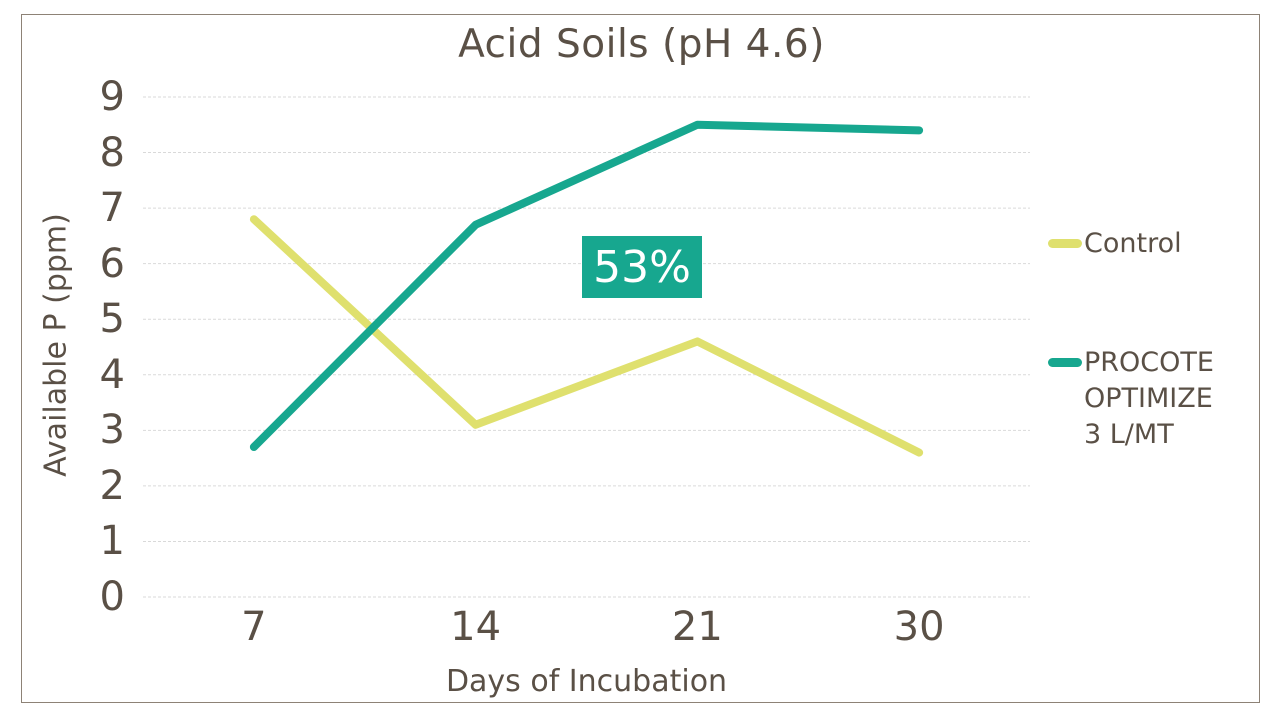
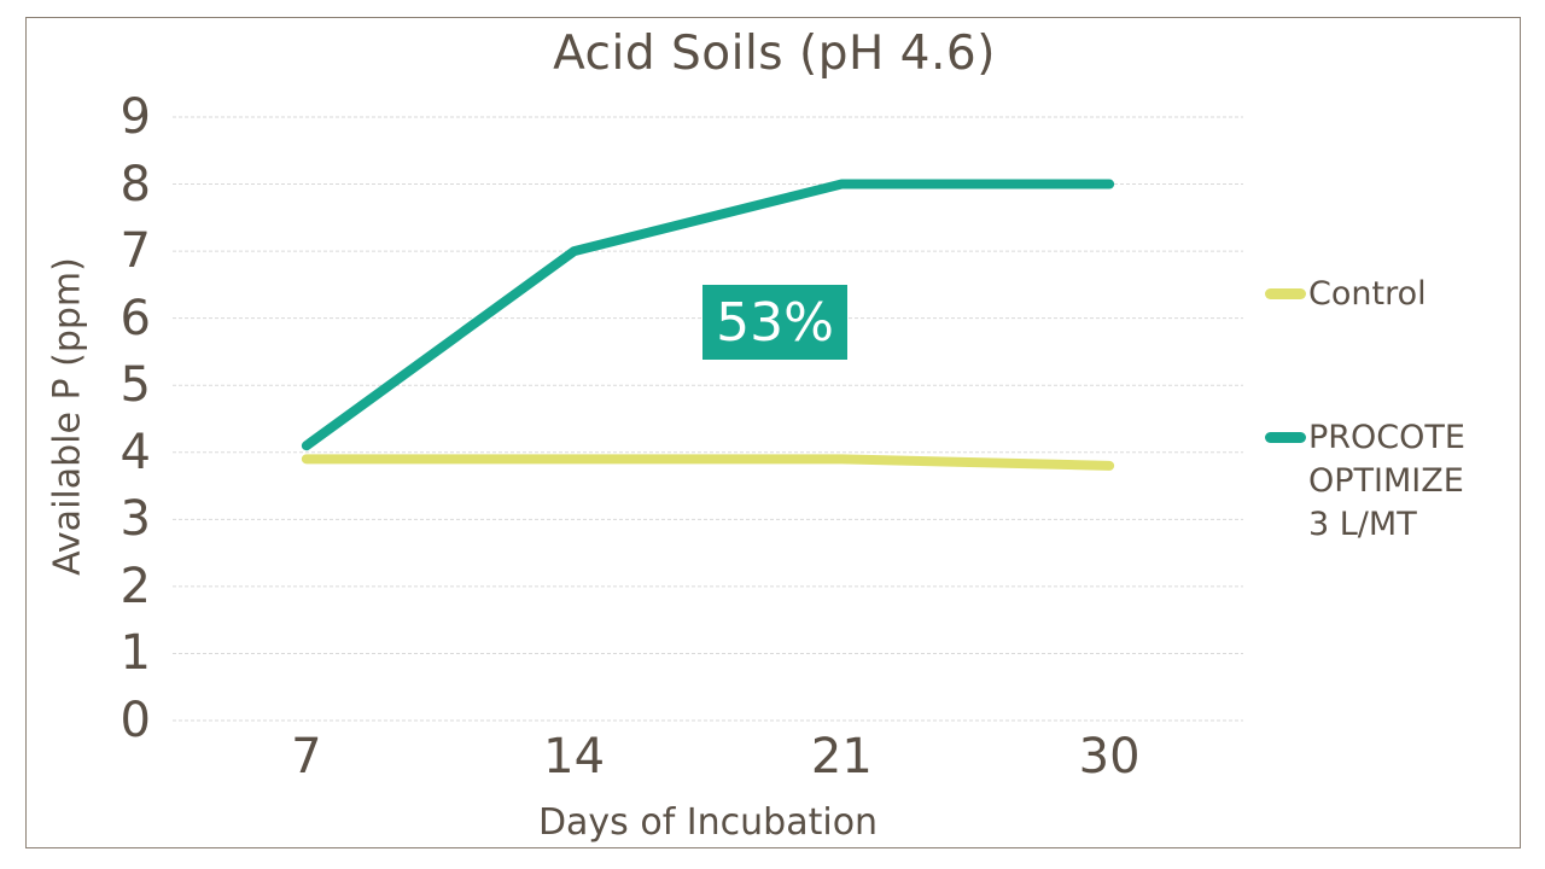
Control/7: 6.8 -> 3.9
PROCOTE OPTIMIZE 3 L/MT/7: 2.7 -> 4.1
Control/14: 3.1 -> 3.9
PROCOTE OPTIMIZE 3 L/MT/14: 6.7 -> 7.0
Control/21: 4.6 -> 3.9
PROCOTE OPTIMIZE 3 L/MT/21: 8.5 -> 8.0
Control/30: 2.6 -> 3.8
PROCOTE OPTIMIZE 3 L/MT/30: 8.4 -> 8.0
